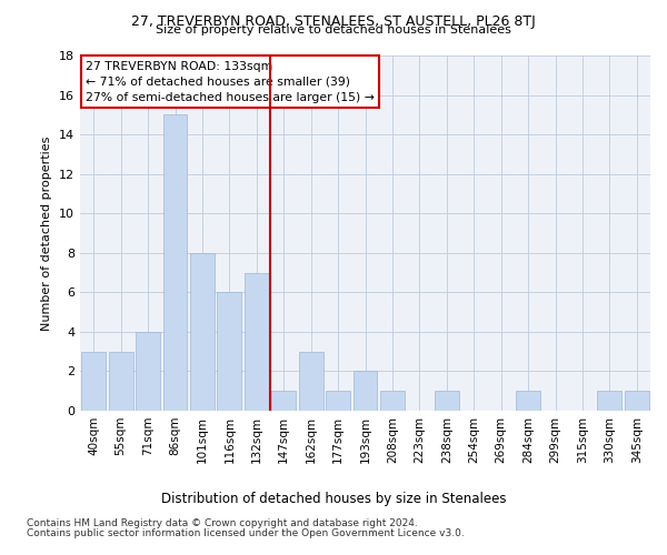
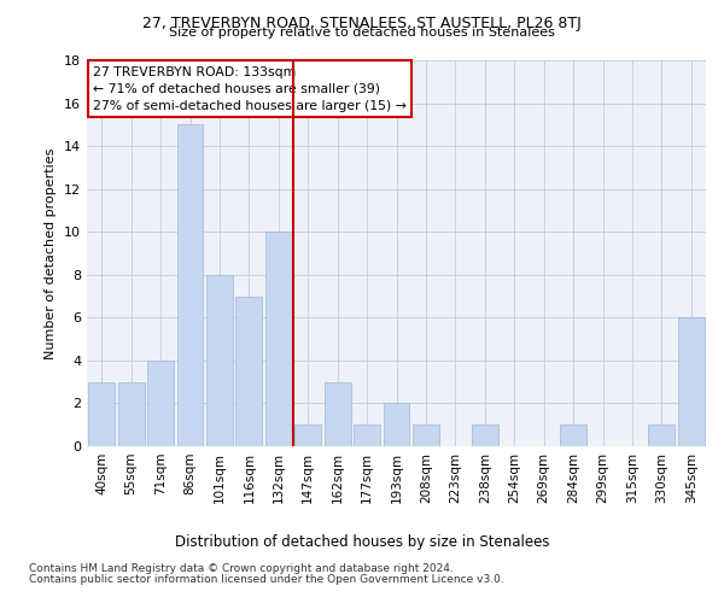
116sqm: 6 -> 7
132sqm: 7 -> 10
345sqm: 1 -> 6
